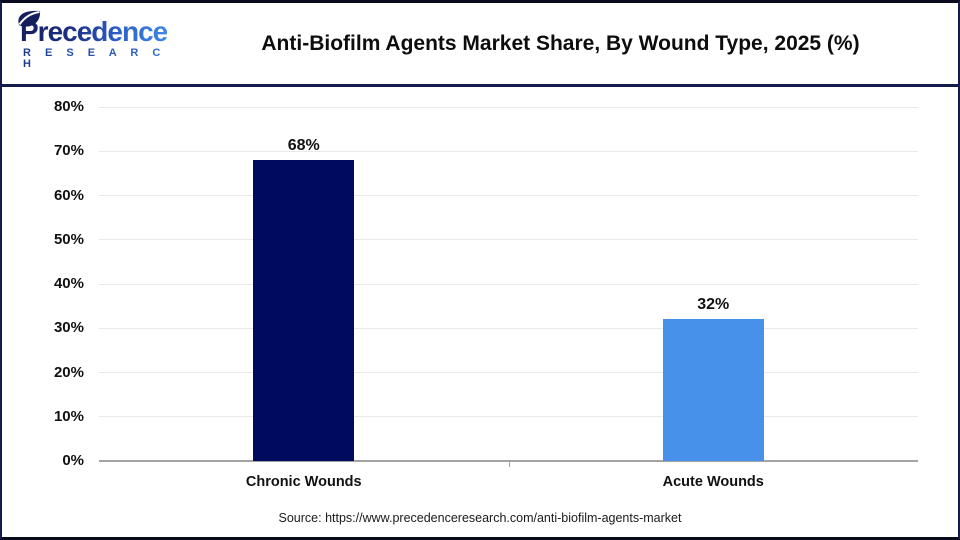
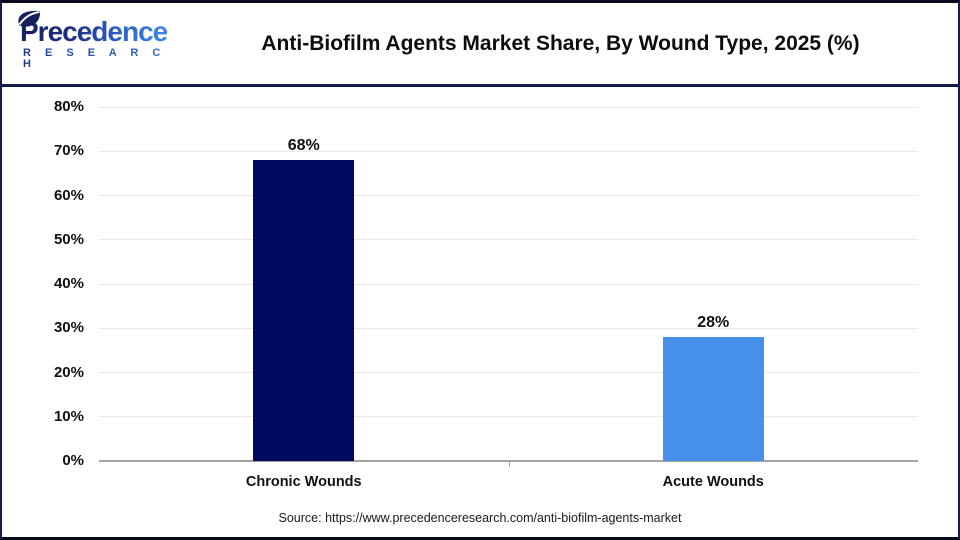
Acute Wounds: 32% -> 28%
